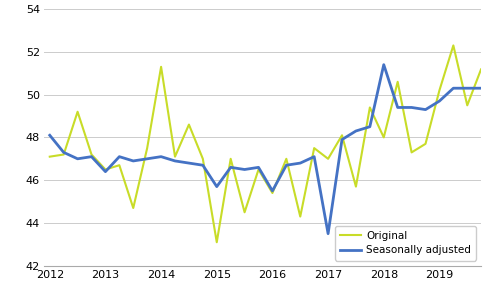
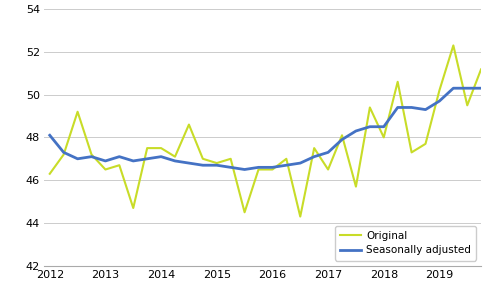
Original/2012: 47.1 -> 46.3
Seasonally adjusted/2013: 46.4 -> 46.9
Original/2014: 51.3 -> 47.5
Original/2015: 43.1 -> 46.8
Seasonally adjusted/2015: 45.7 -> 46.7
Original/2016: 45.4 -> 46.5
Seasonally adjusted/2016: 45.5 -> 46.6
Original/2017: 47.0 -> 46.5
Seasonally adjusted/2017: 43.5 -> 47.3
Seasonally adjusted/2018: 51.4 -> 48.5
